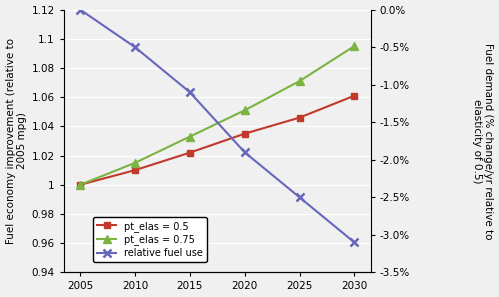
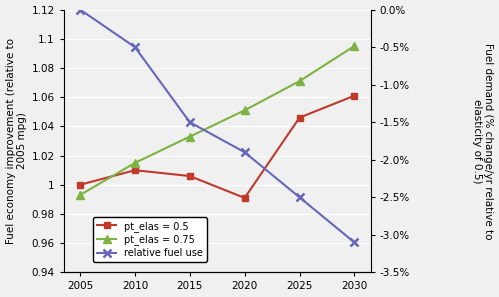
pt_elas = 0.75/2005: 1.000 -> 0.993
pt_elas = 0.5/2015: 1.022 -> 1.006
relative fuel use/2015: -1.1% -> -1.5%
pt_elas = 0.5/2020: 1.035 -> 0.991
